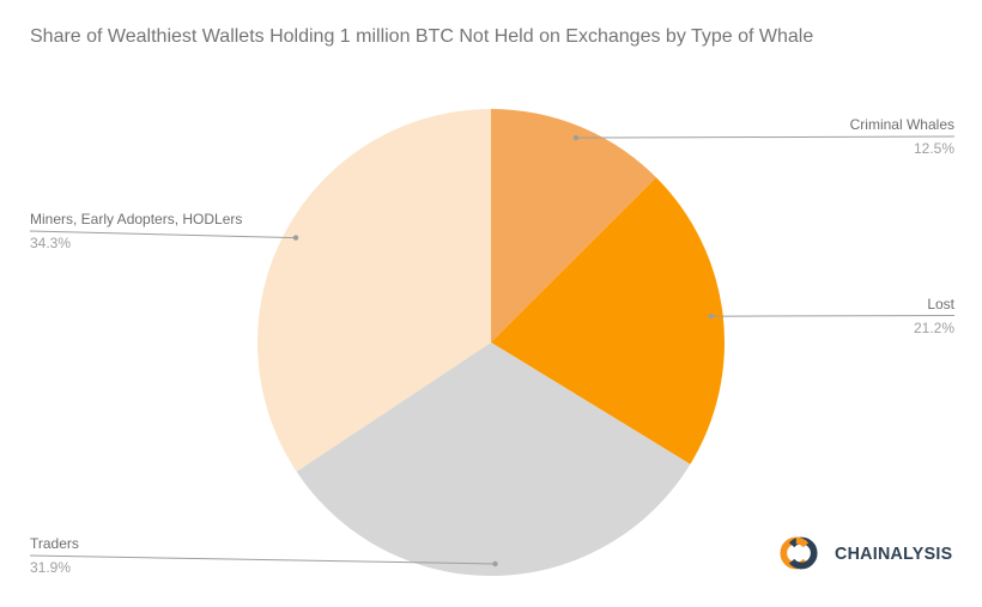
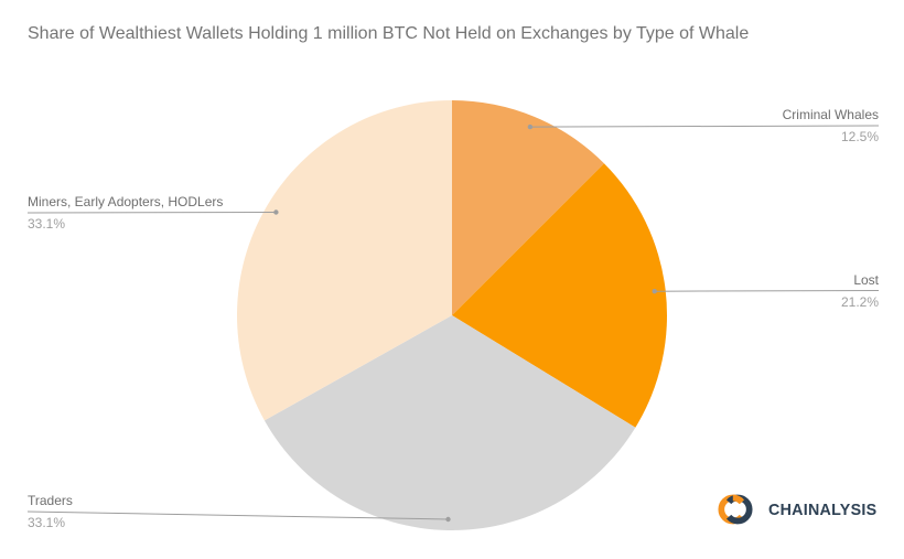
Traders: 31.9% -> 33.1%
Miners, Early Adopters, HODLers: 34.3% -> 33.1%
